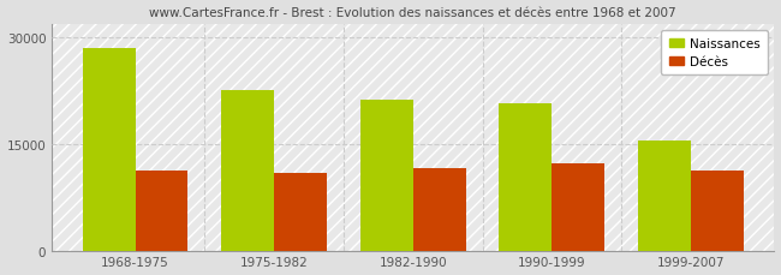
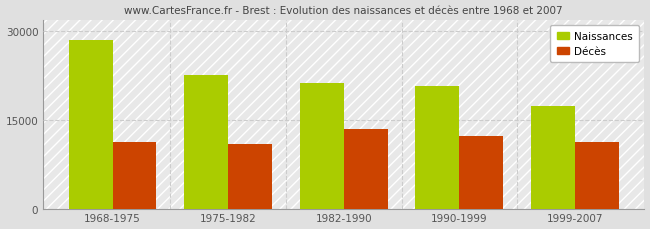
Décès/1982-1990: 11600 -> 13400
Naissances/1999-2007: 15500 -> 17400
